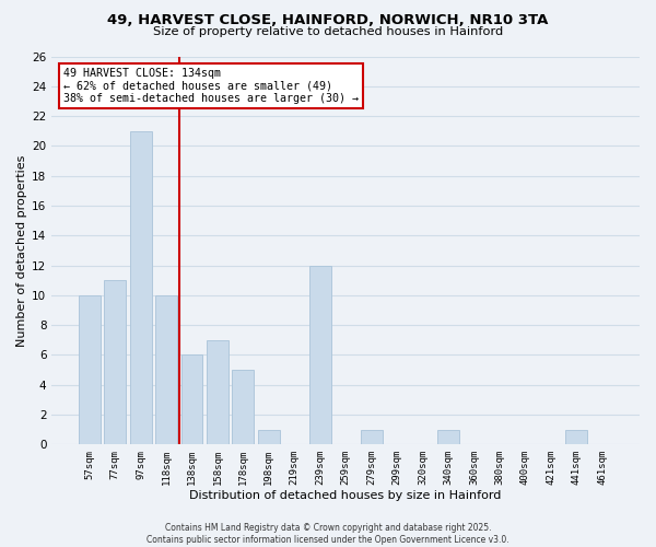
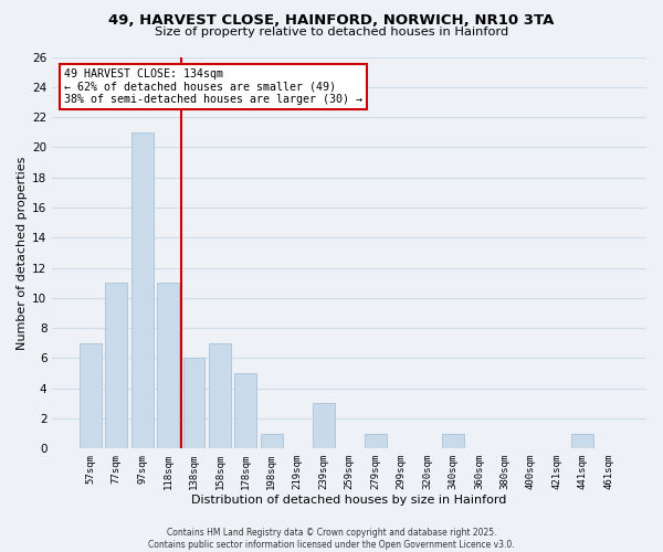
57sqm: 10 -> 7
118sqm: 10 -> 11
239sqm: 12 -> 3
